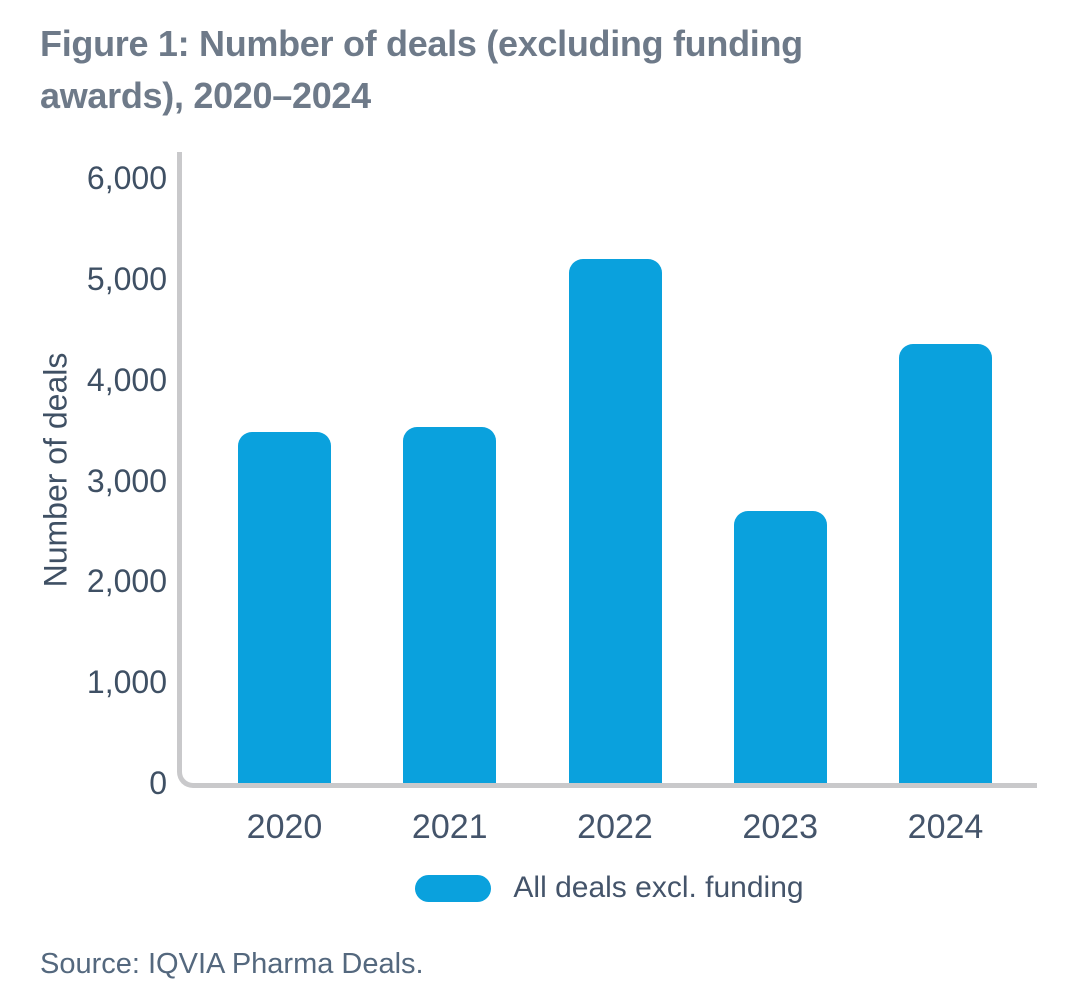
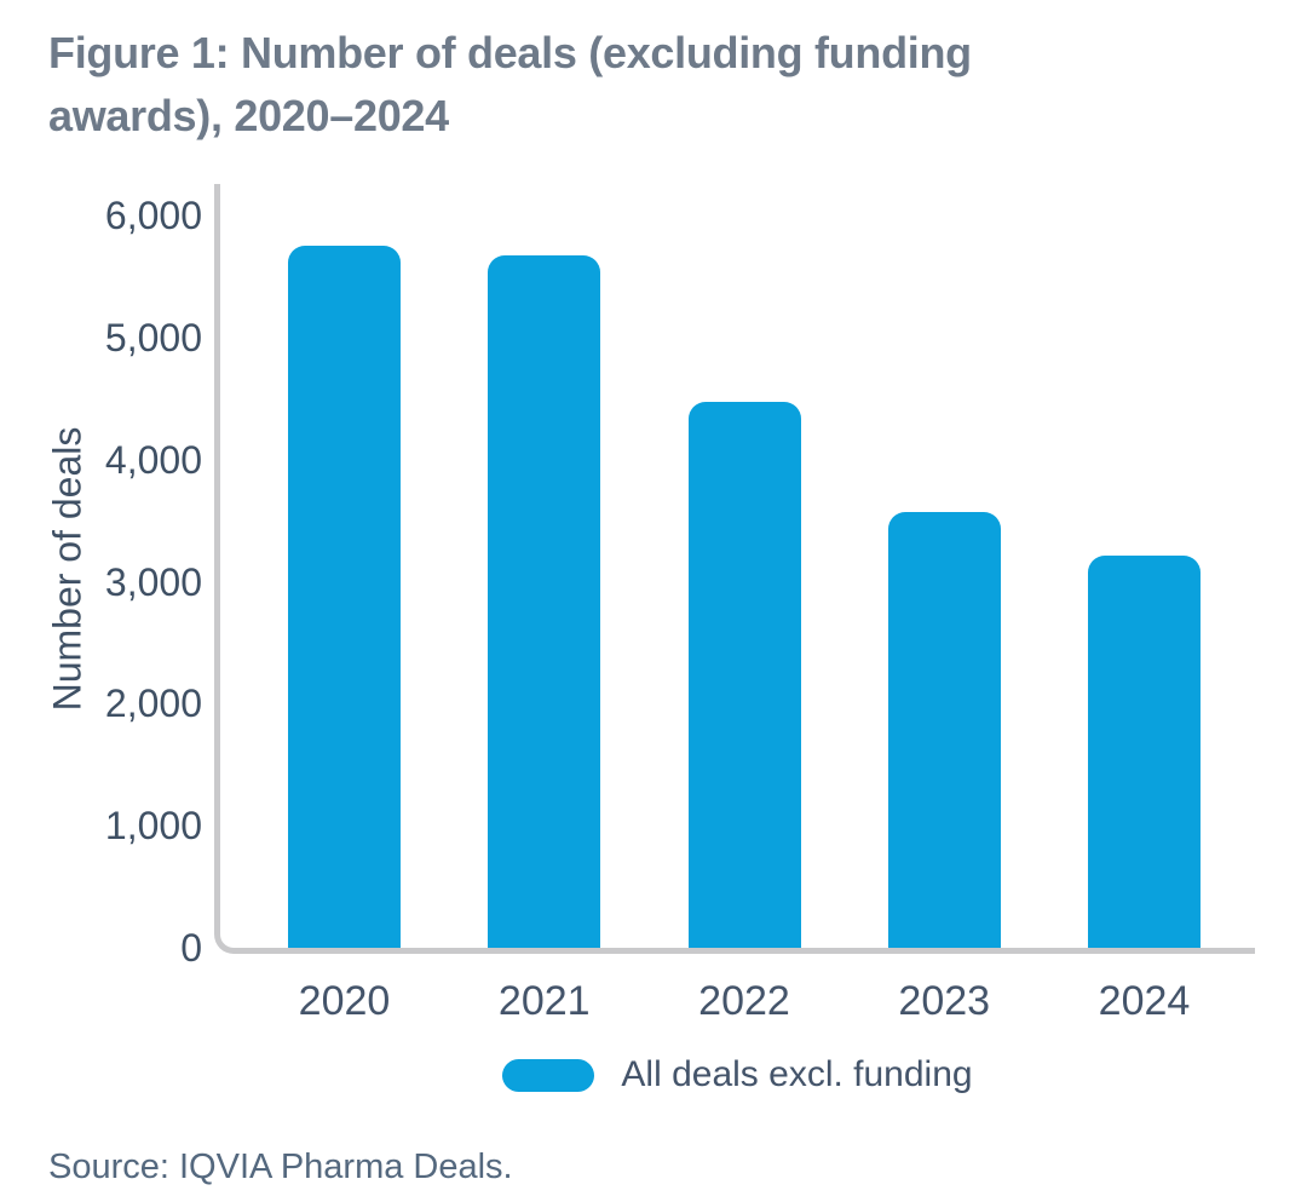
2020: 3480 -> 5750
2021: 3530 -> 5670
2022: 5200 -> 4470
2023: 2700 -> 3570
2024: 4350 -> 3210
